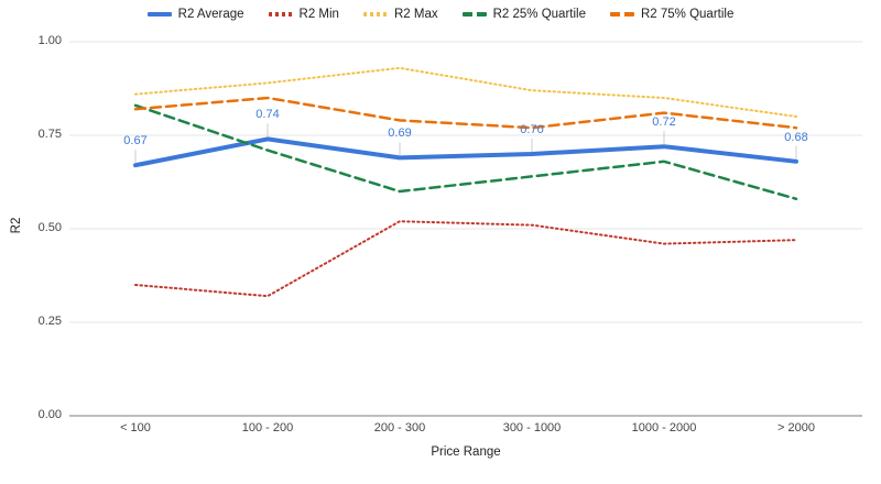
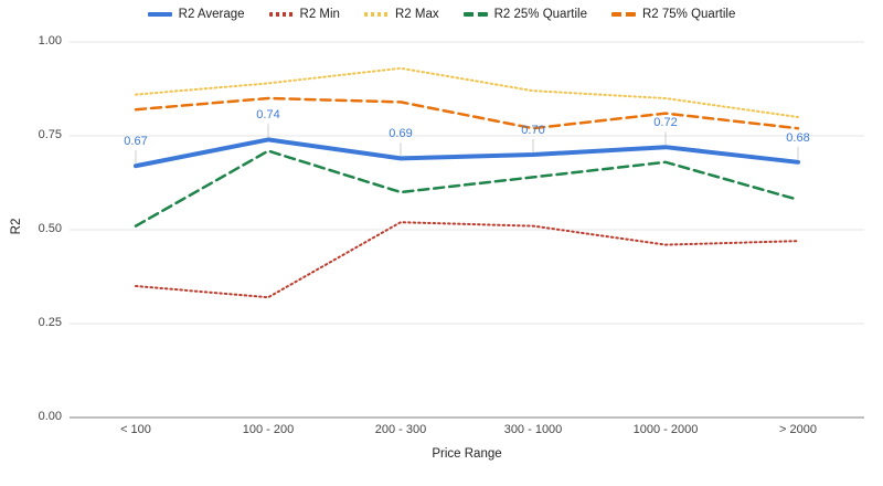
R2 25% Quartile/< 100: 0.83 -> 0.51
R2 75% Quartile/200 - 300: 0.79 -> 0.84
